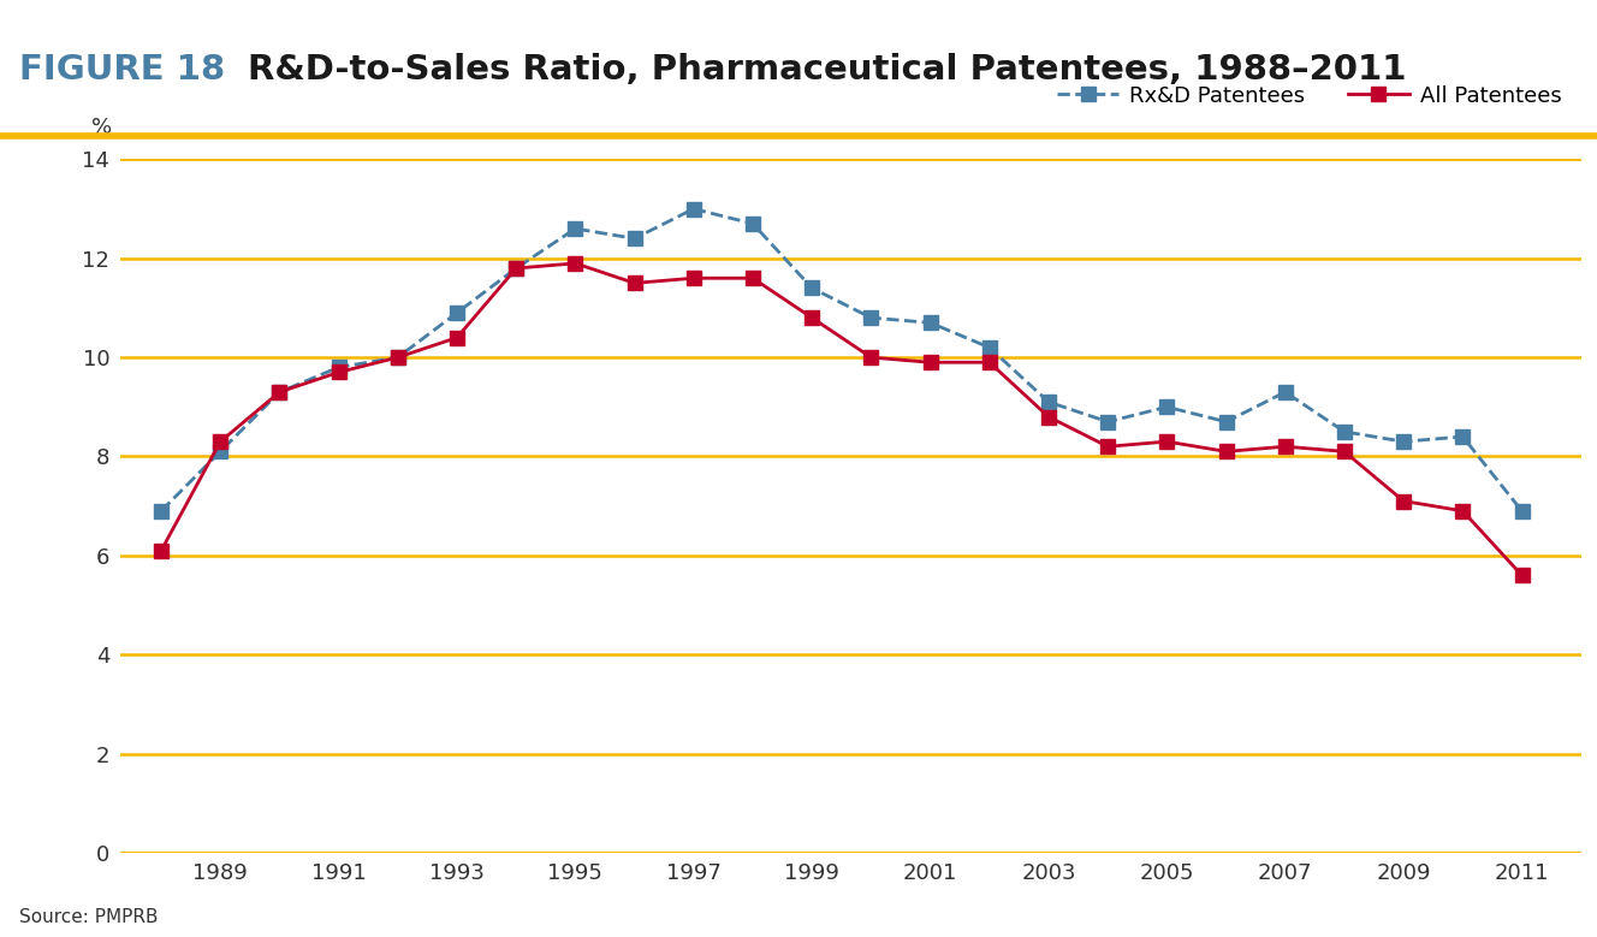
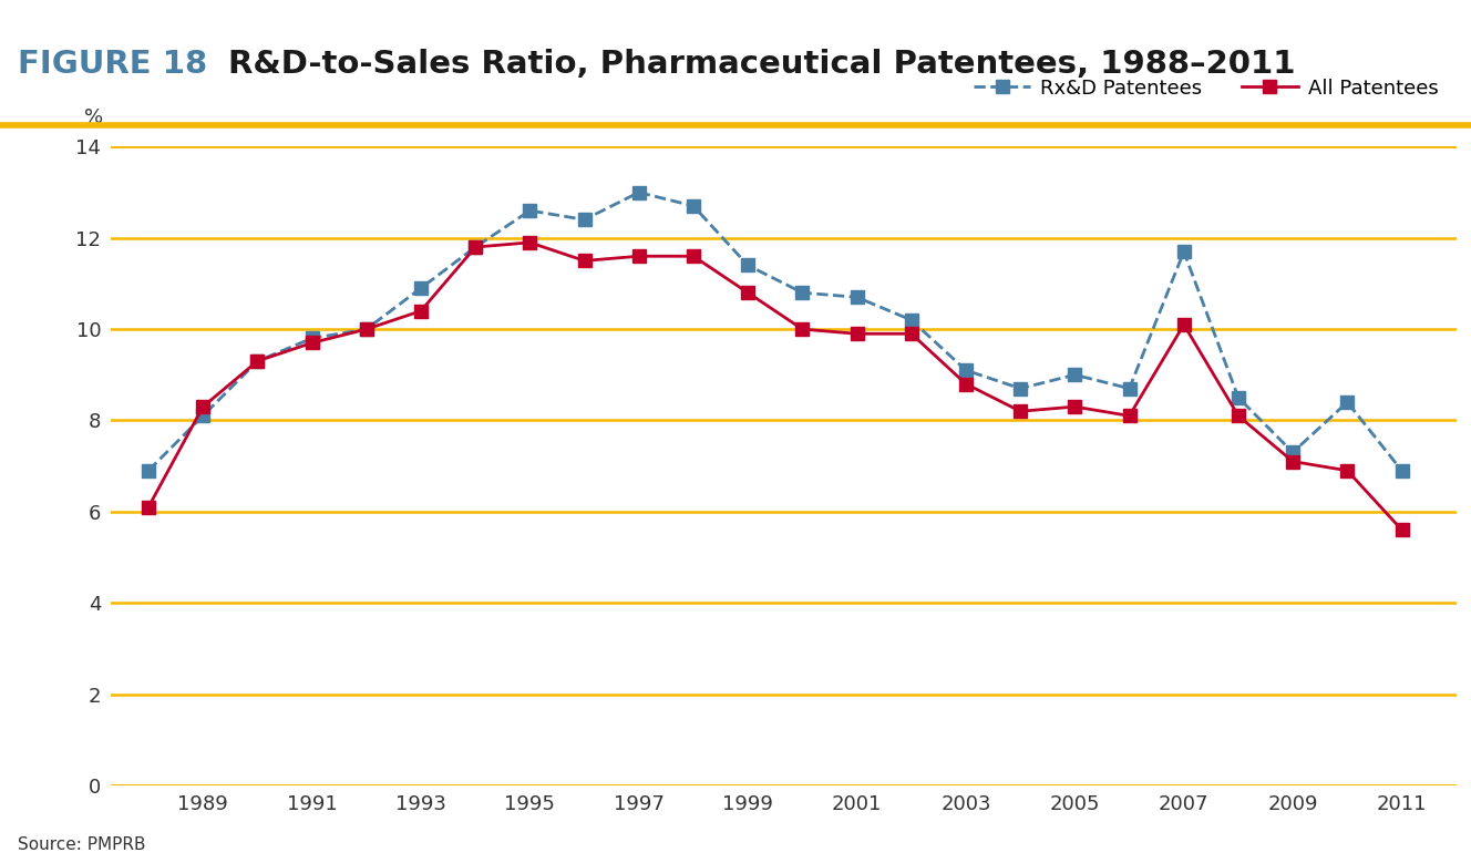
Rx&D Patentees/2007: 9.3 -> 11.7
All Patentees/2007: 8.2 -> 10.1
Rx&D Patentees/2009: 8.3 -> 7.3
